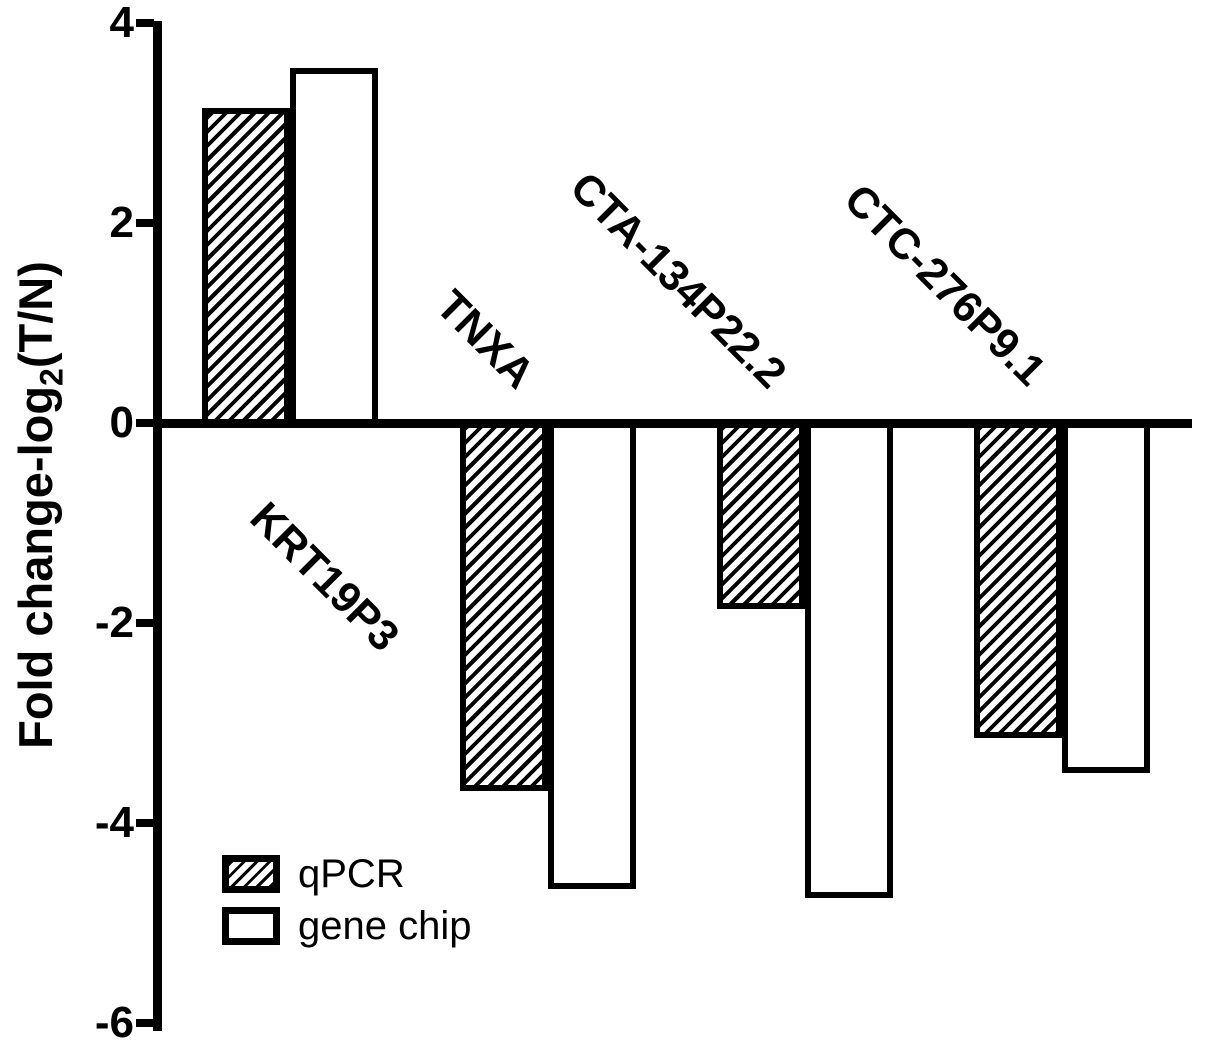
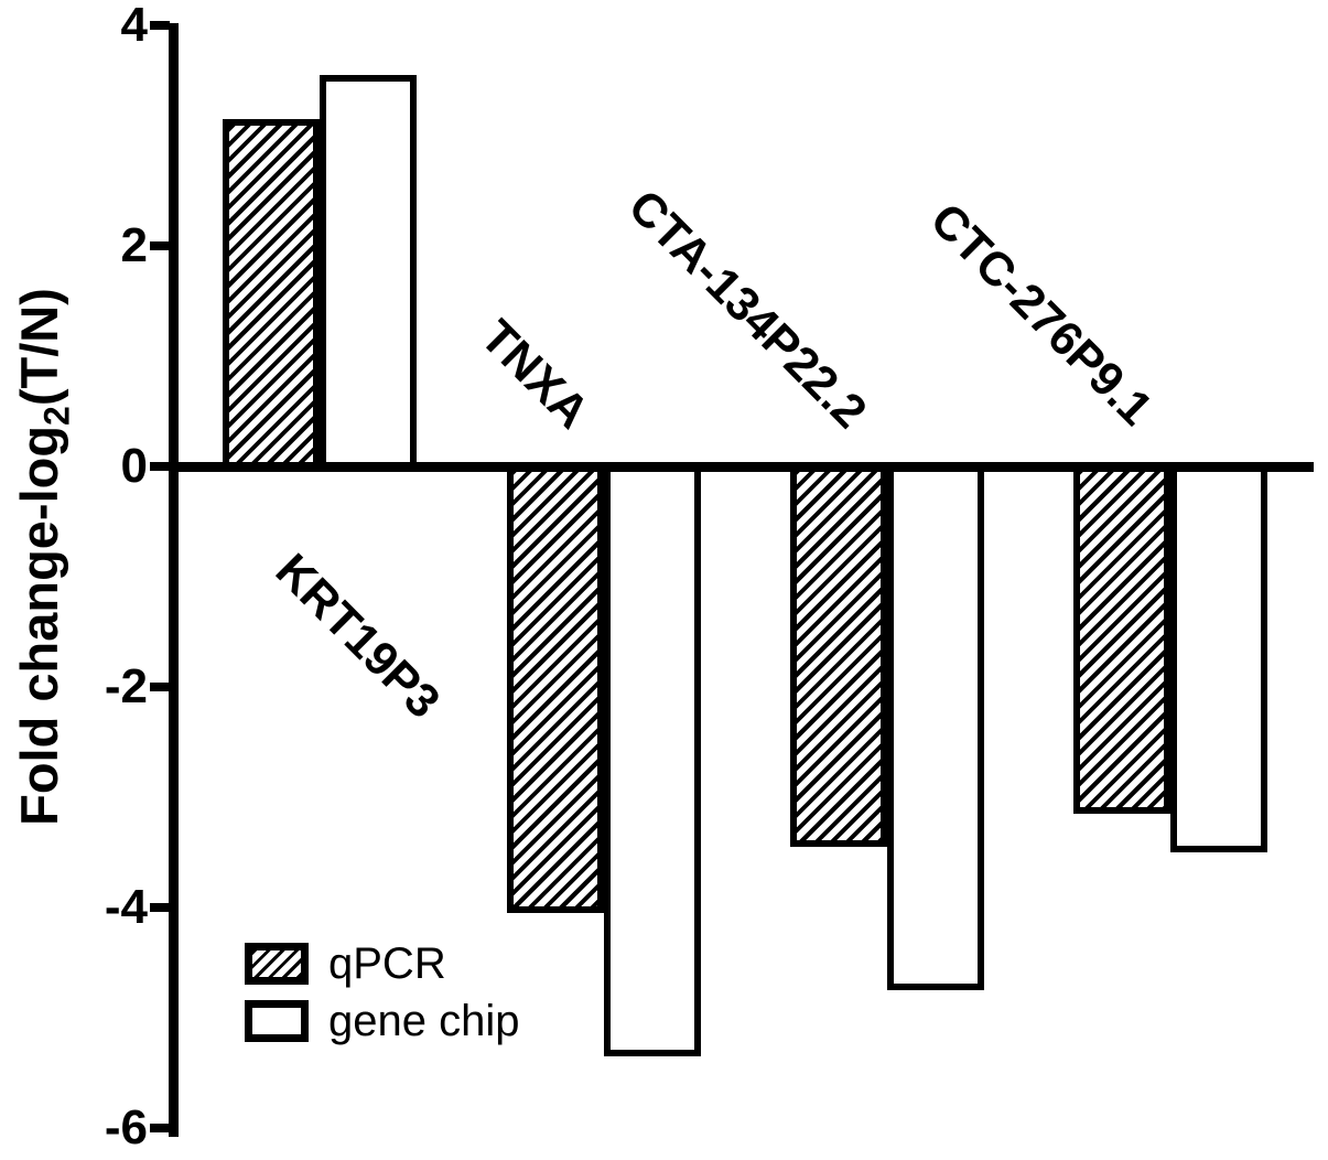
qPCR/TNXA: -3.68 -> -4.05
gene chip/TNXA: -4.66 -> -5.35
qPCR/CTA-134P22.2: -1.86 -> -3.45
